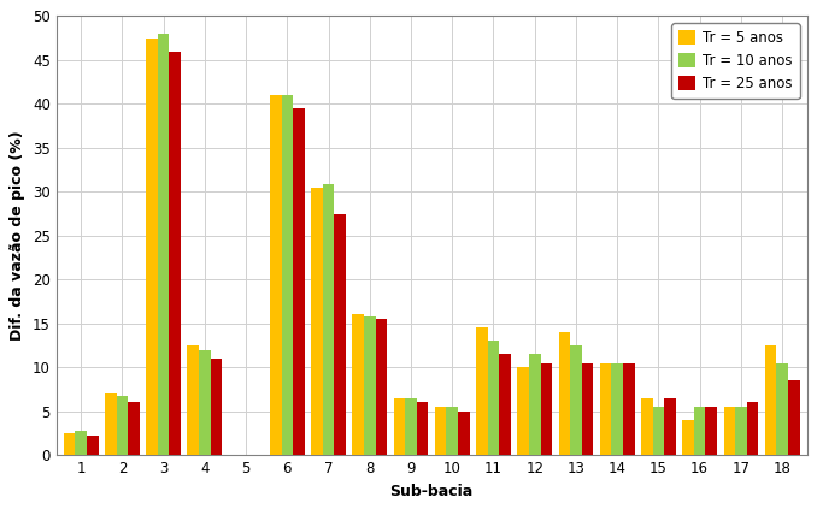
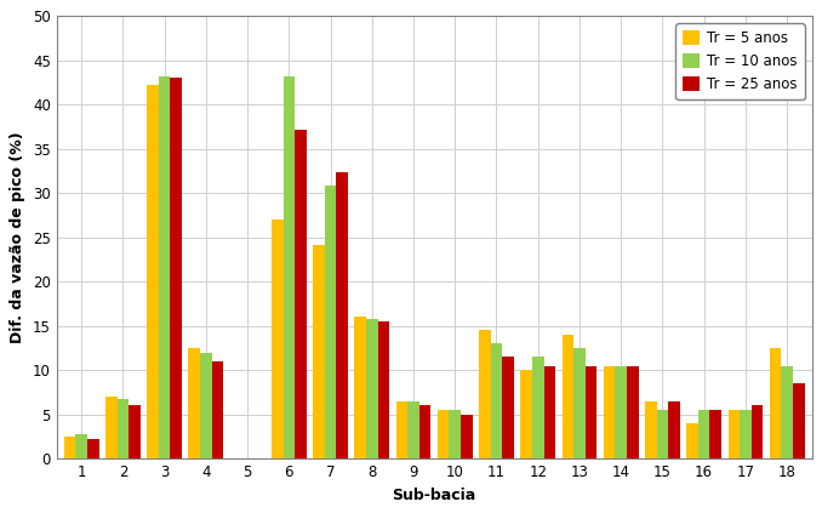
Tr = 5 anos/3: 47.5 -> 42.2
Tr = 10 anos/3: 48.0 -> 43.2
Tr = 25 anos/3: 46.0 -> 43.0
Tr = 5 anos/6: 41.0 -> 27.0
Tr = 10 anos/6: 41.0 -> 43.2
Tr = 25 anos/6: 39.5 -> 37.2
Tr = 5 anos/7: 30.5 -> 24.2
Tr = 25 anos/7: 27.5 -> 32.4
